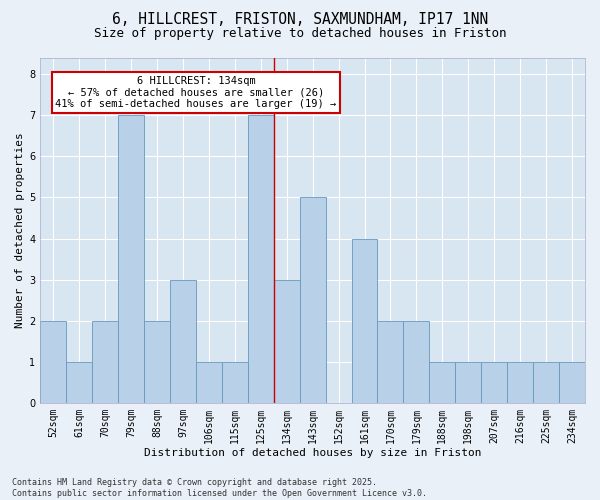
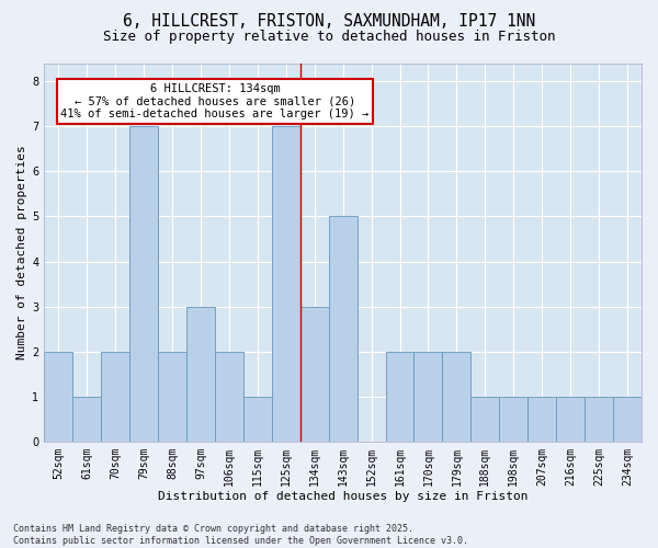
106sqm: 1 -> 2
161sqm: 4 -> 2
